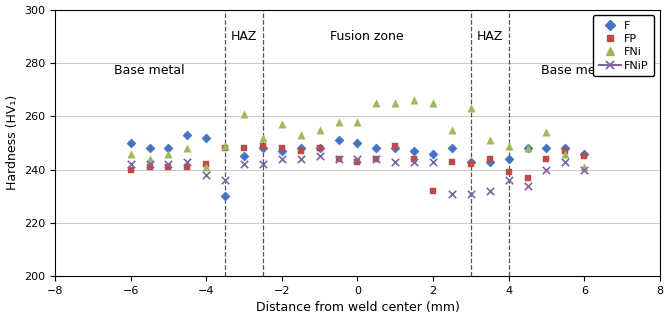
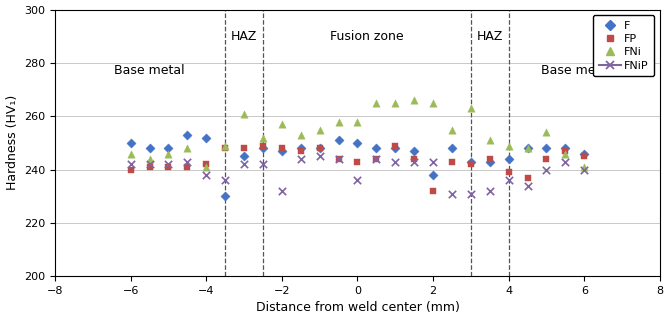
FNiP/−2: 244 -> 232
FNiP/0: 244 -> 236
F/2: 246 -> 238
